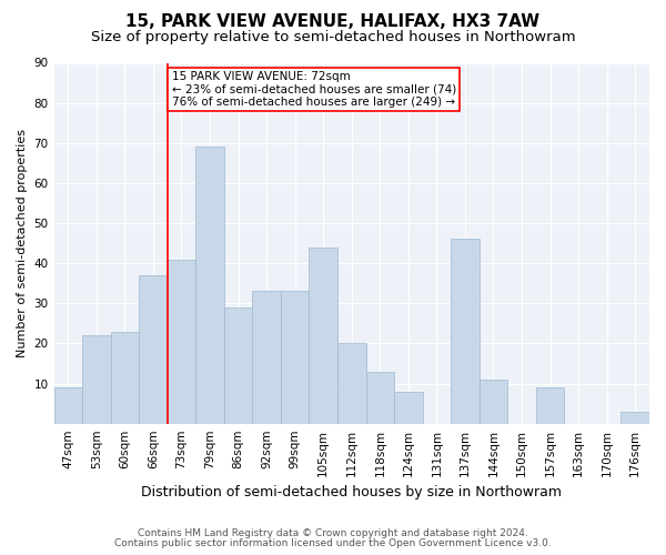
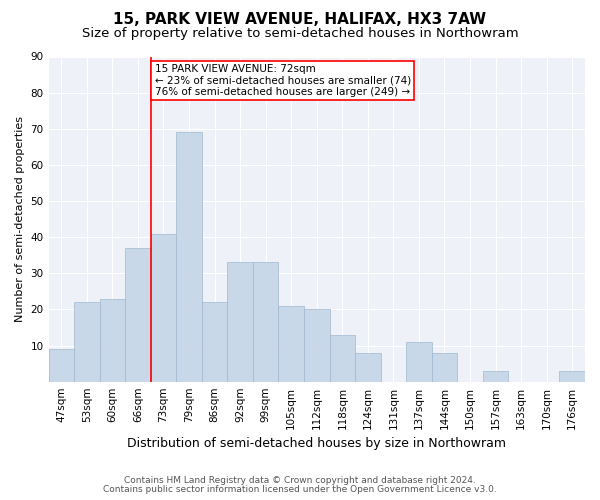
86sqm: 29 -> 22
105sqm: 44 -> 21
137sqm: 46 -> 11
144sqm: 11 -> 8
157sqm: 9 -> 3
